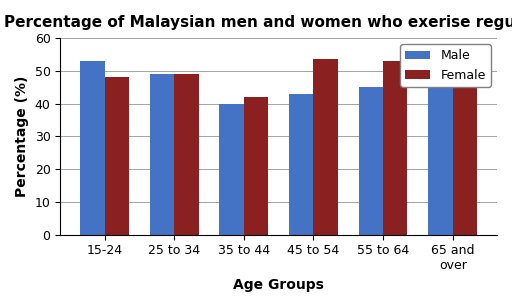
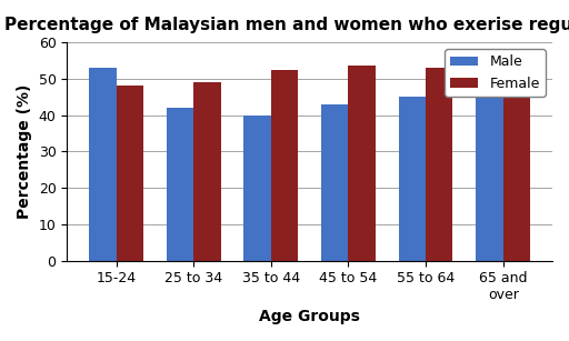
Male/25 to 34: 49 -> 42
Female/35 to 44: 42.0 -> 52.5
